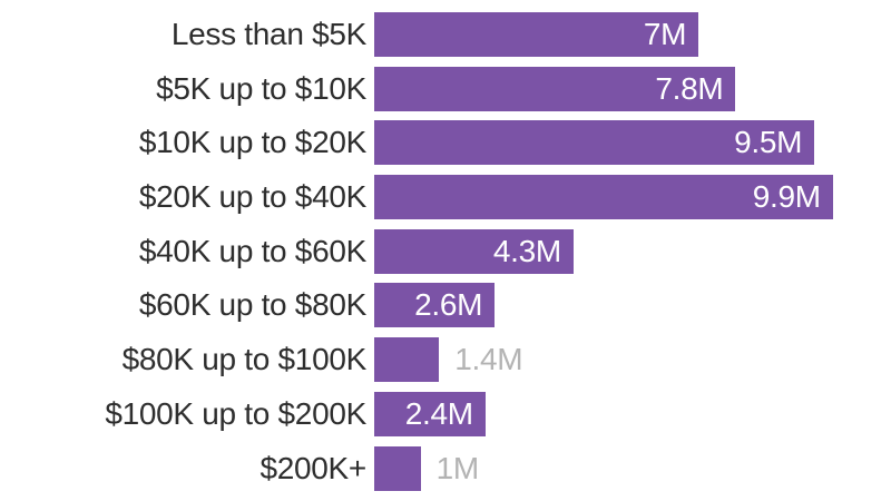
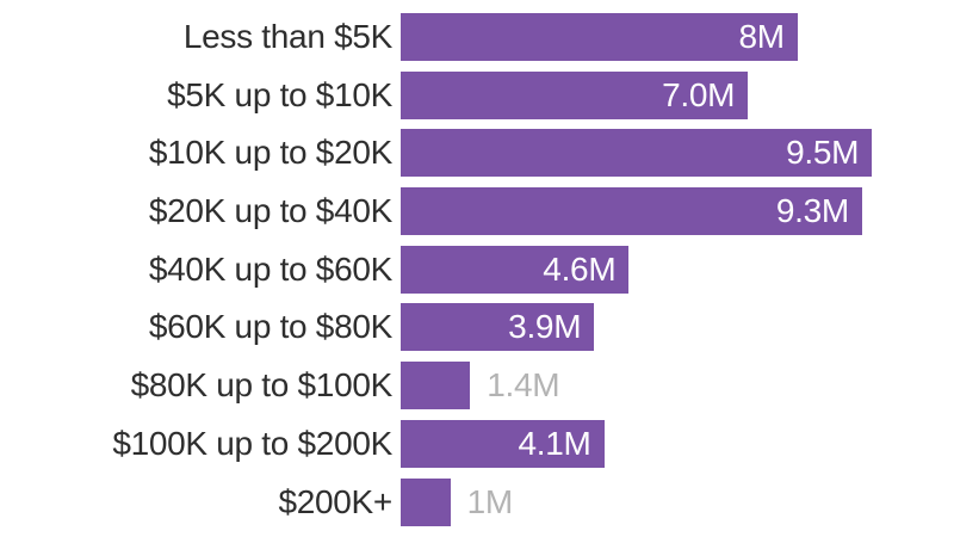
Less than $5K: 7M -> 8M
$5K up to $10K: 7.8M -> 7.0M
$20K up to $40K: 9.9M -> 9.3M
$40K up to $60K: 4.3M -> 4.6M
$60K up to $80K: 2.6M -> 3.9M
$100K up to $200K: 2.4M -> 4.1M
